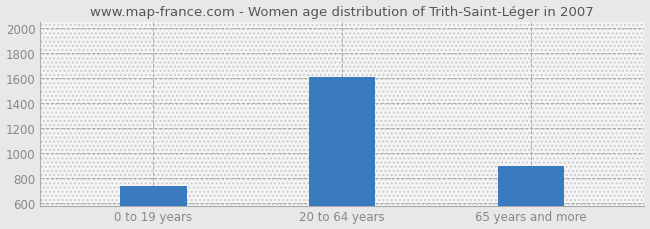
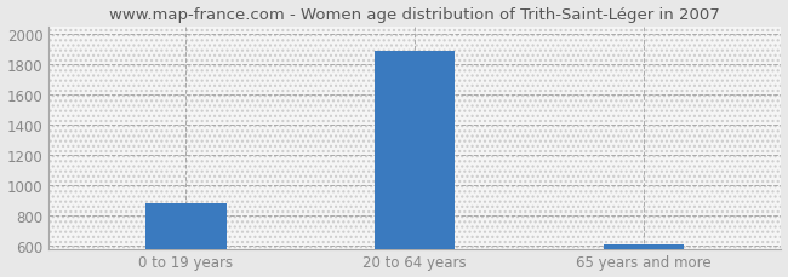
0 to 19 years: 740 -> 880
20 to 64 years: 1610 -> 1890
65 years and more: 900 -> 600
